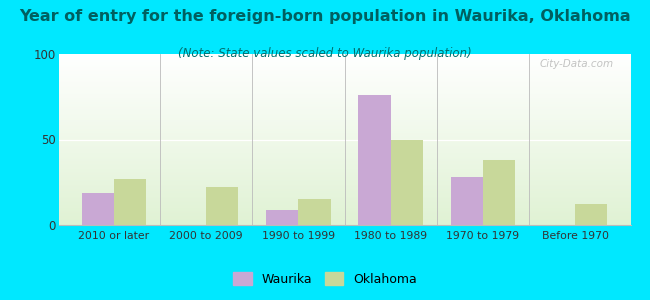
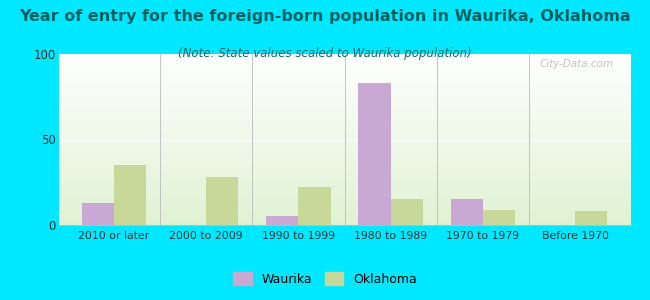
Waurika/2010 or later: 19 -> 13
Oklahoma/2010 or later: 27 -> 35
Oklahoma/2000 to 2009: 22 -> 28
Waurika/1990 to 1999: 9 -> 5
Oklahoma/1990 to 1999: 15 -> 22
Waurika/1980 to 1989: 76 -> 83
Oklahoma/1980 to 1989: 50 -> 15
Waurika/1970 to 1979: 28 -> 15
Oklahoma/1970 to 1979: 38 -> 9
Oklahoma/Before 1970: 12 -> 8
